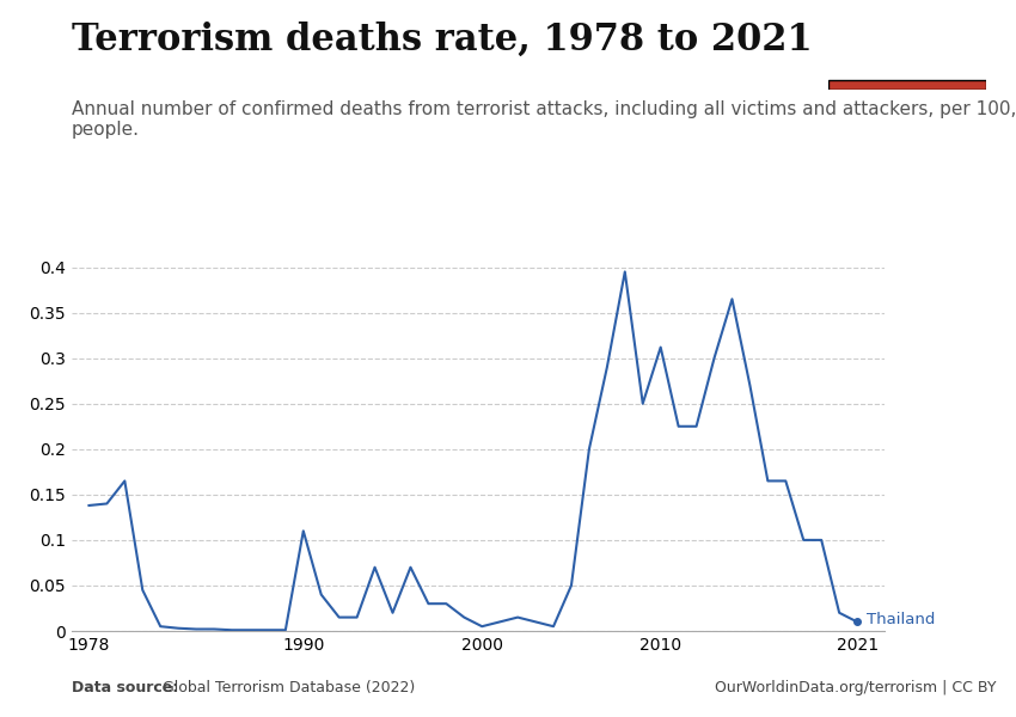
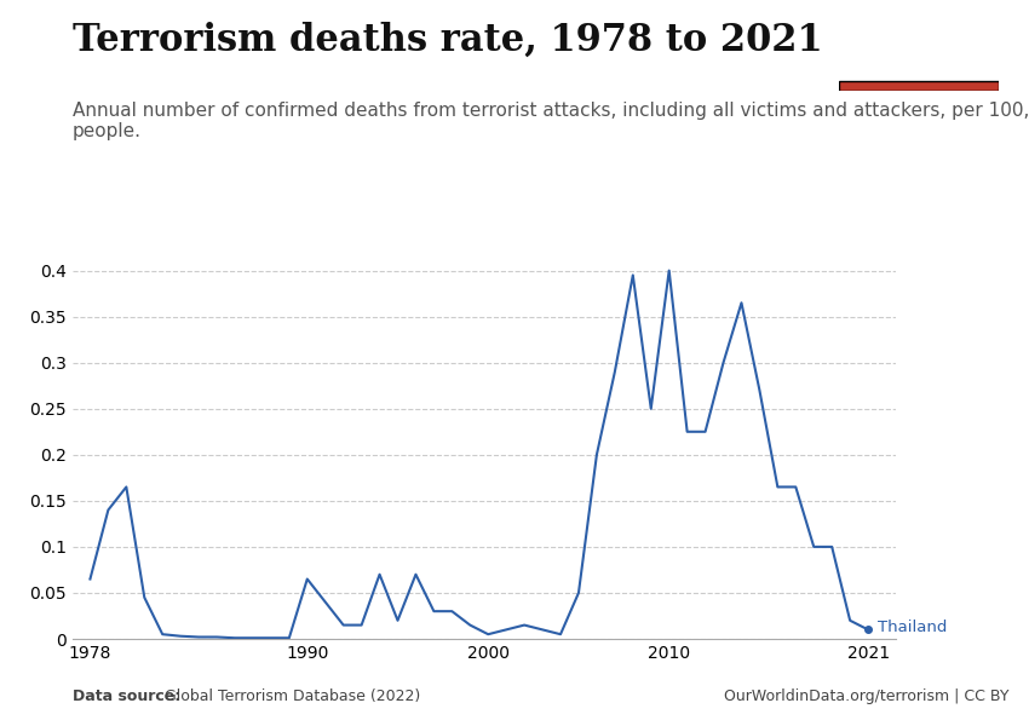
1978: 0.138 -> 0.065
1990: 0.110 -> 0.065
2010: 0.312 -> 0.400
